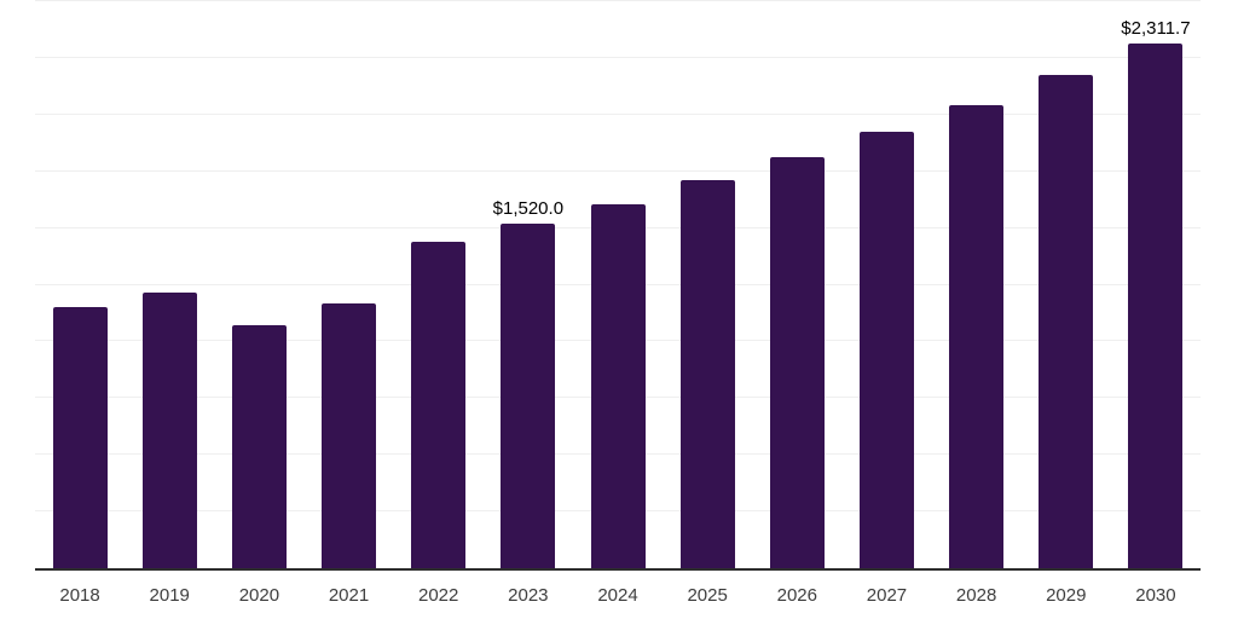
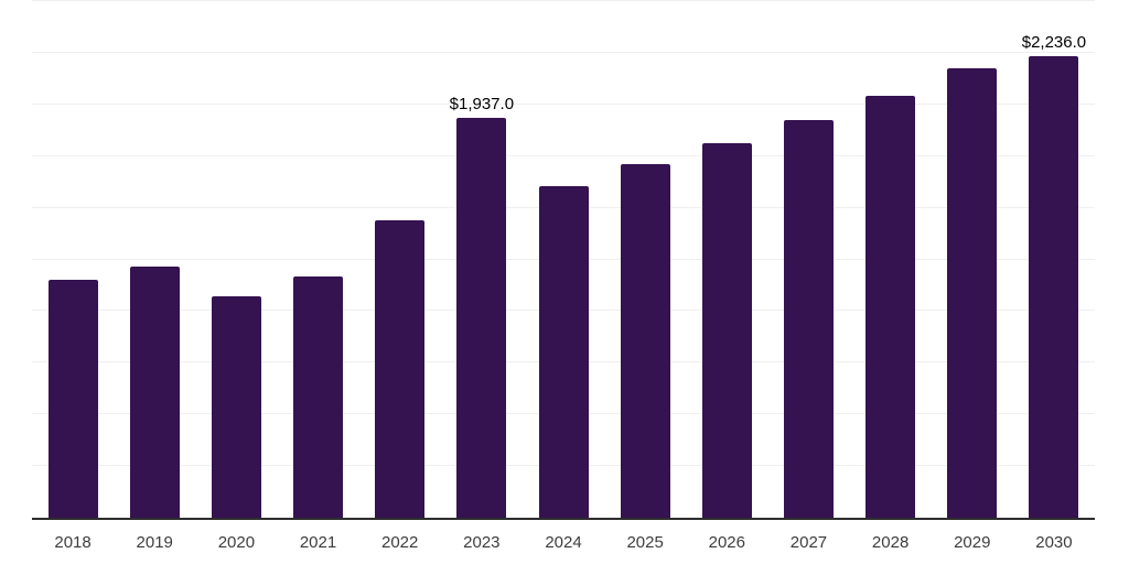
2023: $1,520.0 -> $1,937.0
2030: $2,311.7 -> $2,236.0
